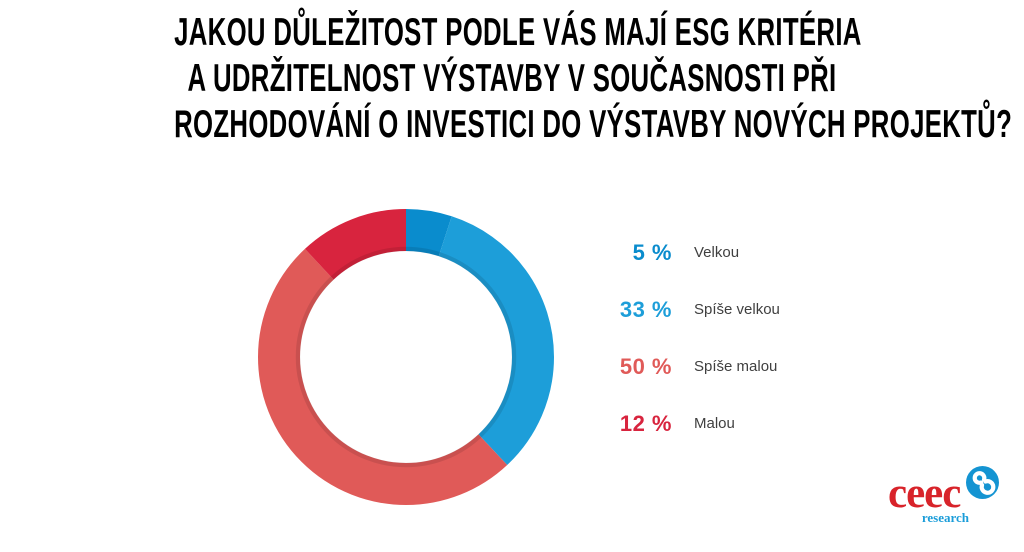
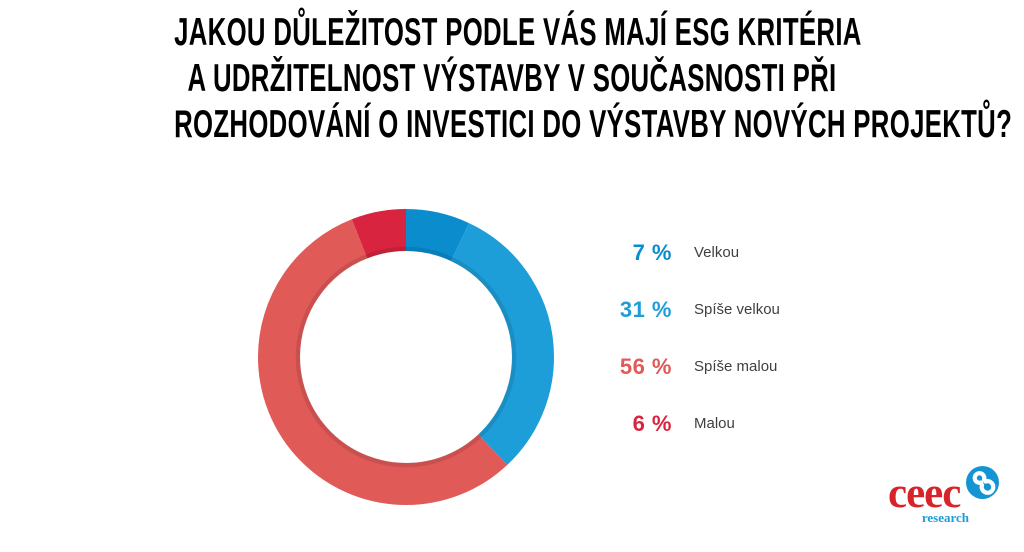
Velkou: 5 -> 7
Spíše velkou: 33 -> 31
Spíše malou: 50 -> 56
Malou: 12 -> 6
